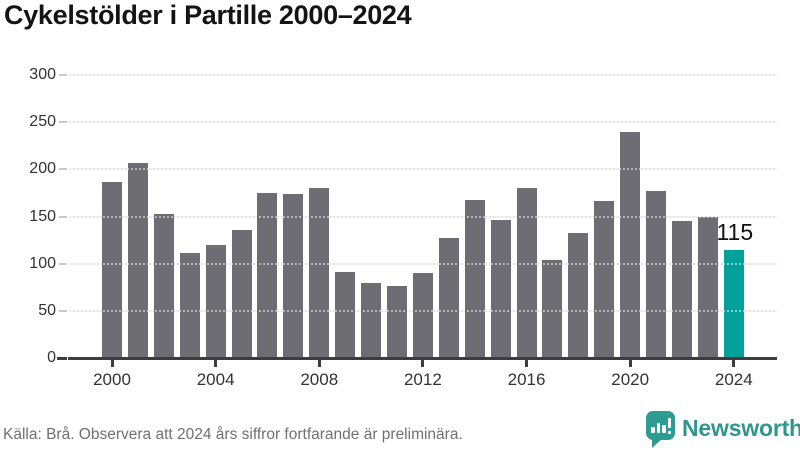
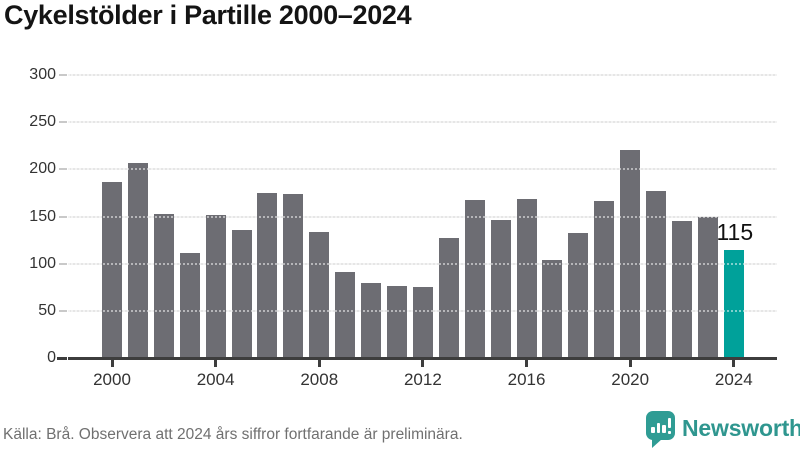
2004: 120 -> 150
2008: 180 -> 130
2012: 90 -> 80
2016: 180 -> 170
2020: 240 -> 220
